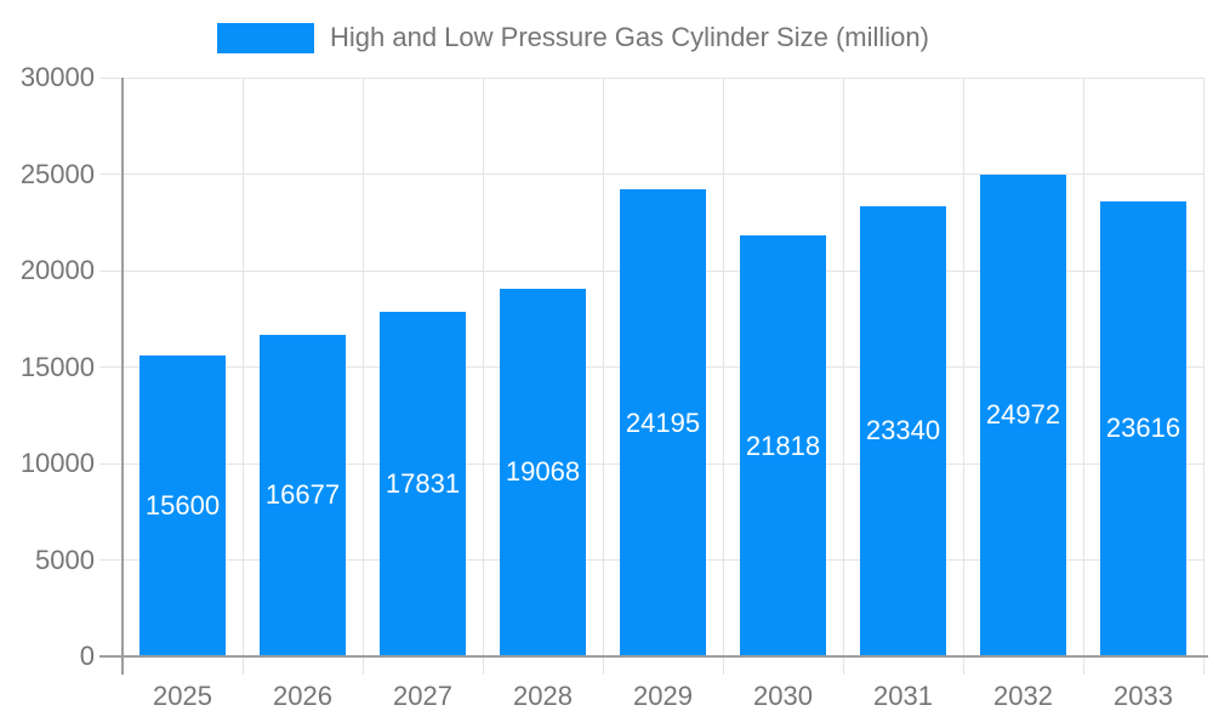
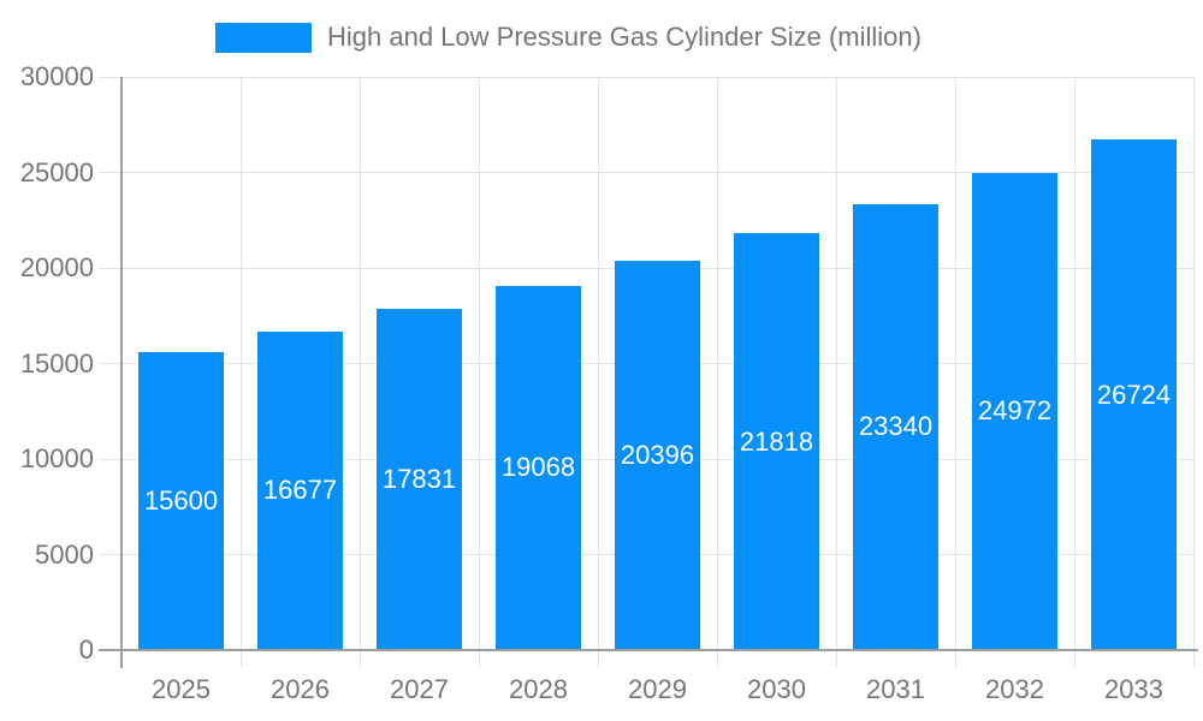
2029: 24195 -> 20396
2033: 23616 -> 26724
